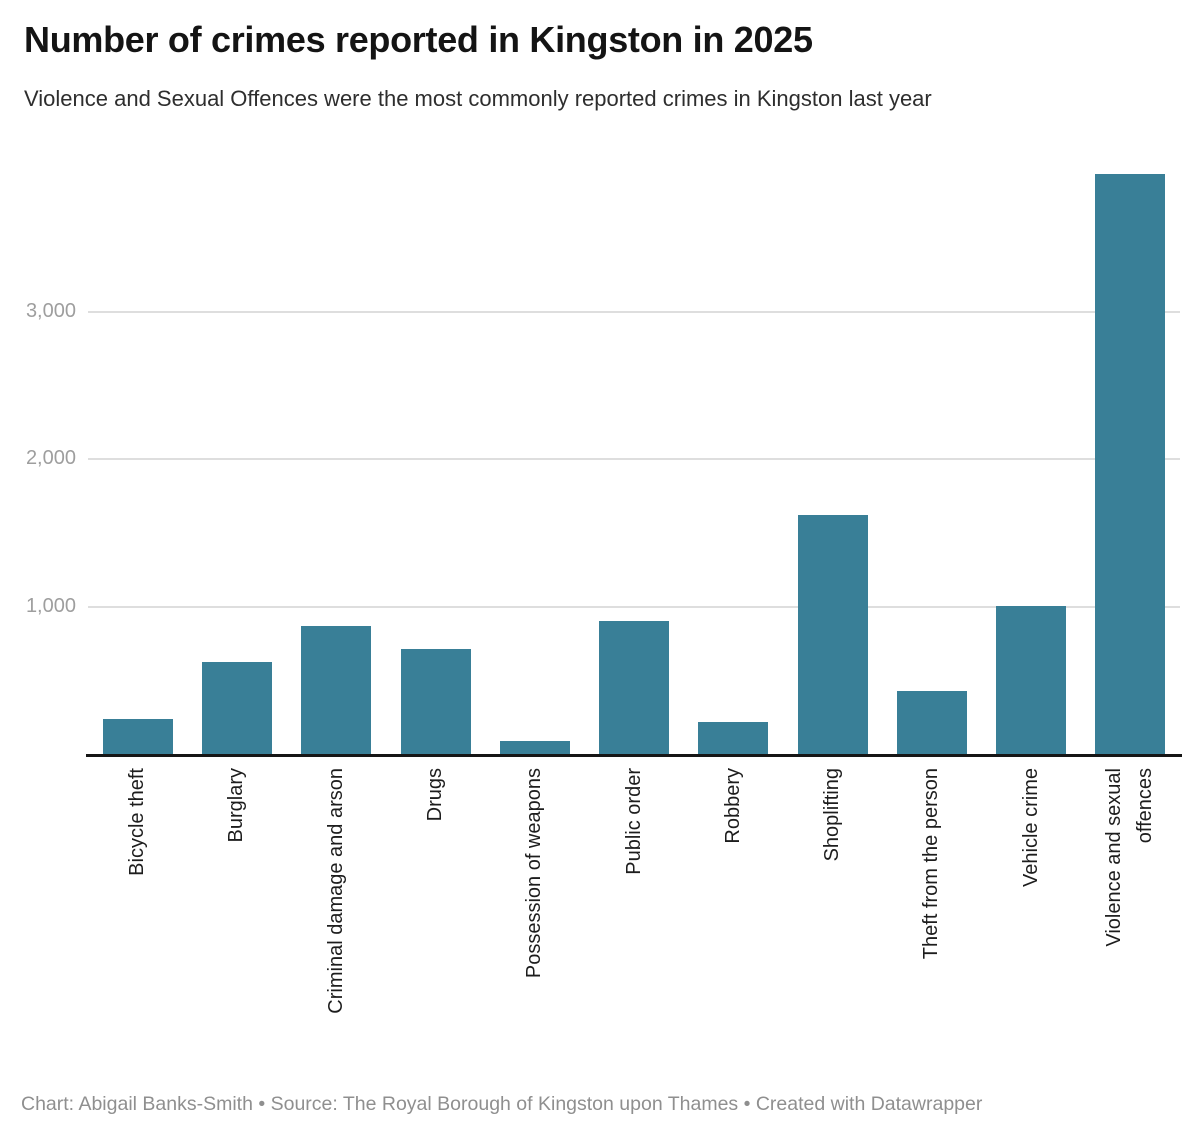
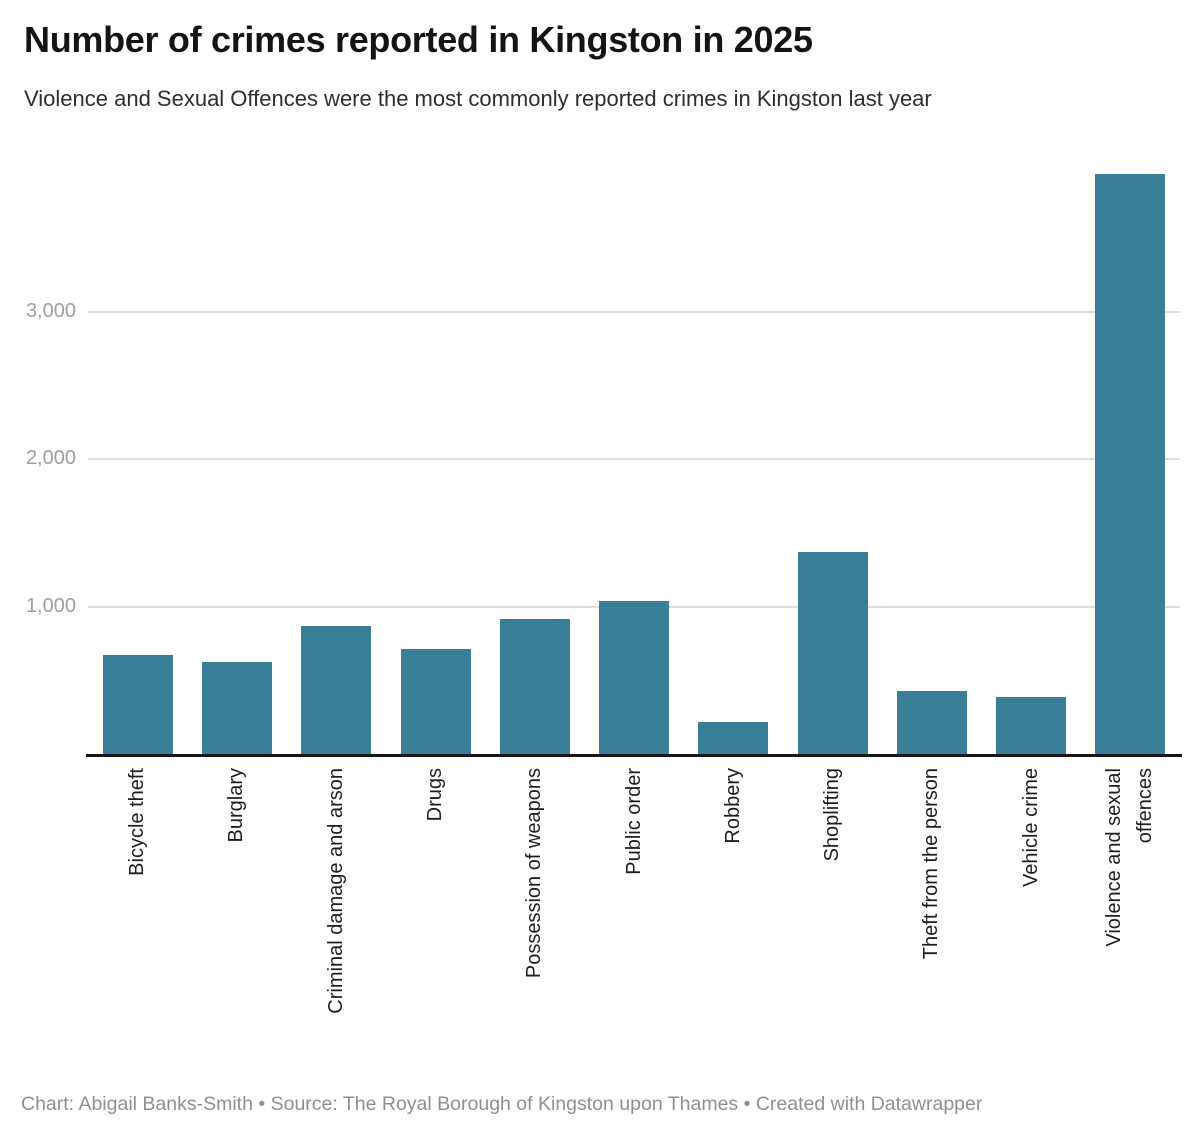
Bicycle theft: 240 -> 670
Possession of weapons: 90 -> 920
Public order: 900 -> 1040
Shoplifting: 1620 -> 1370
Vehicle crime: 1000 -> 390
